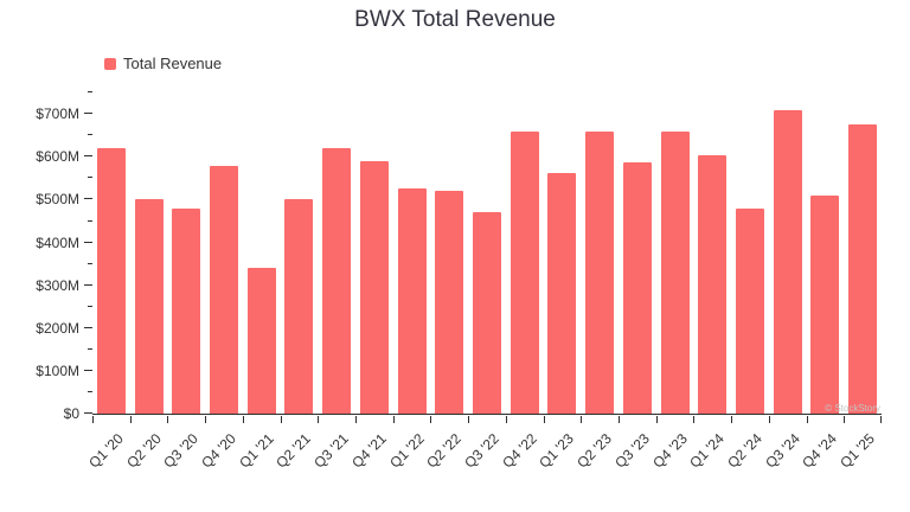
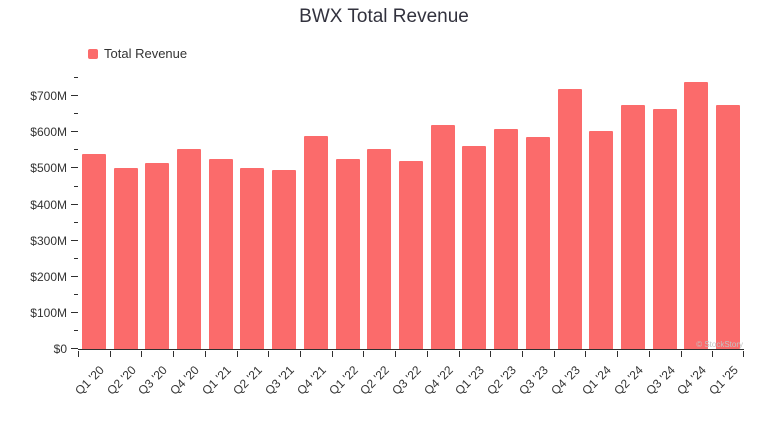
Q1 '20: $620M -> $540M
Q3 '20: $480M -> $520M
Q4 '20: $580M -> $550M
Q1 '21: $340M -> $530M
Q3 '21: $620M -> $500M
Q2 '22: $520M -> $550M
Q3 '22: $470M -> $520M
Q4 '22: $660M -> $620M
Q2 '23: $660M -> $610M
Q4 '23: $660M -> $720M
Q2 '24: $480M -> $680M
Q3 '24: $710M -> $660M
Q4 '24: $510M -> $740M
